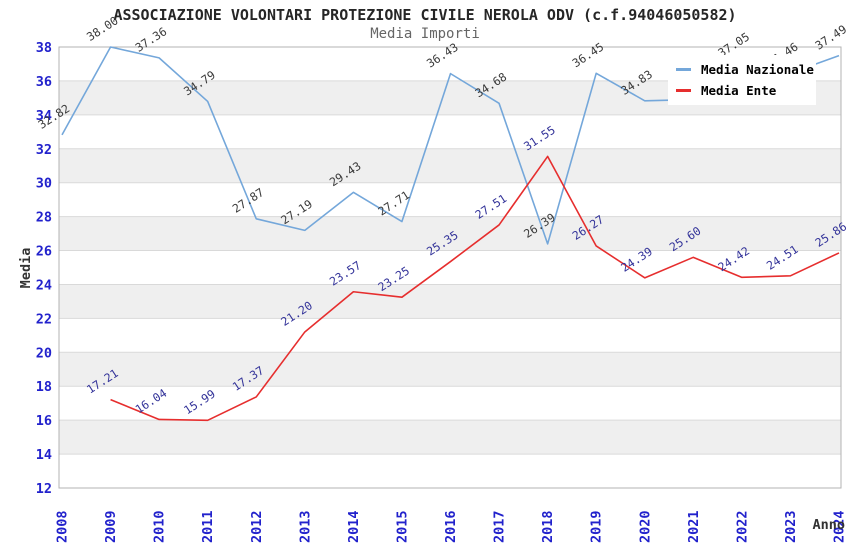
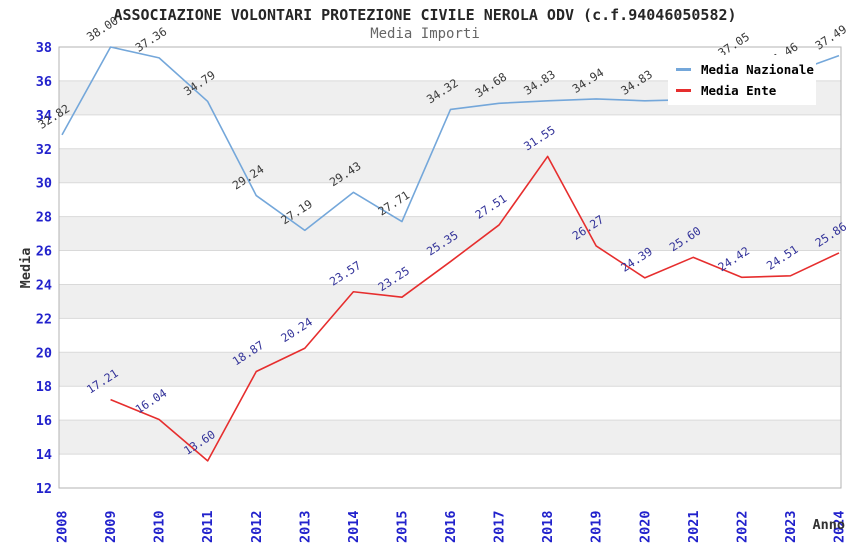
Media Ente/2011: 15.99 -> 13.60
Media Nazionale/2012: 27.87 -> 29.24
Media Ente/2012: 17.37 -> 18.87
Media Ente/2013: 21.20 -> 20.24
Media Nazionale/2016: 36.43 -> 34.32
Media Nazionale/2018: 26.39 -> 34.83
Media Nazionale/2019: 36.45 -> 34.94
